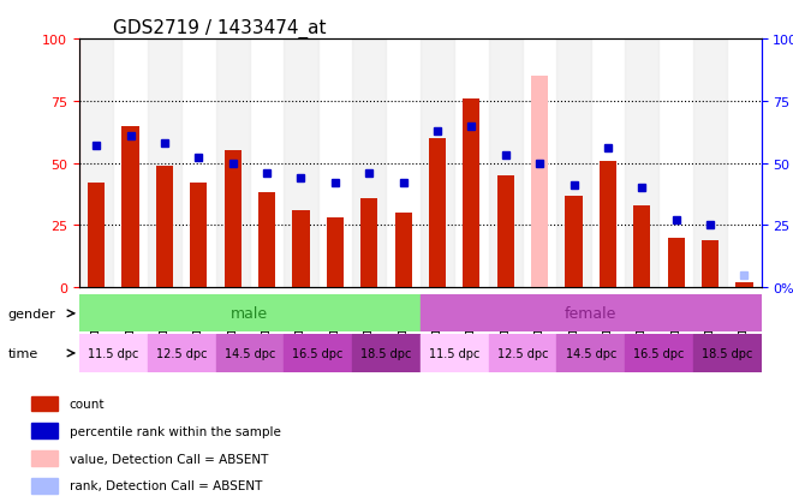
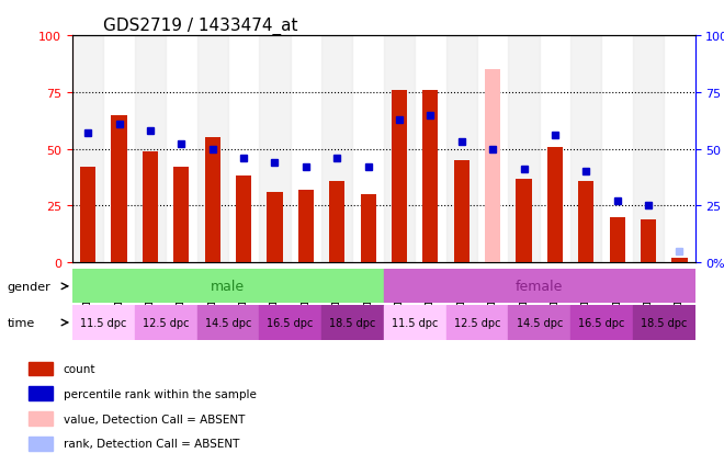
GSM158609: 28 -> 32
GSM158616: 60 -> 76
GSM158625: 33 -> 36
